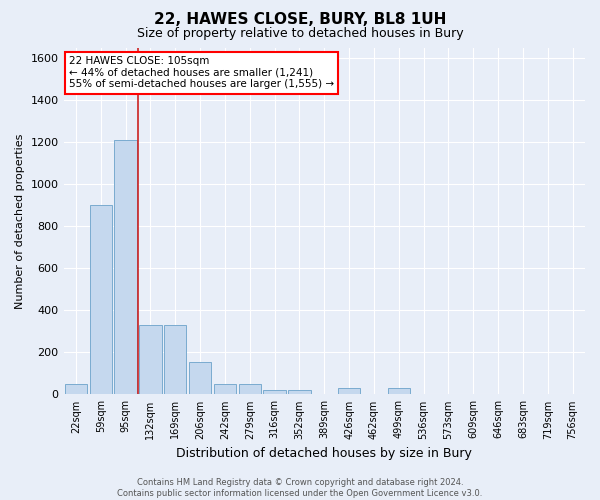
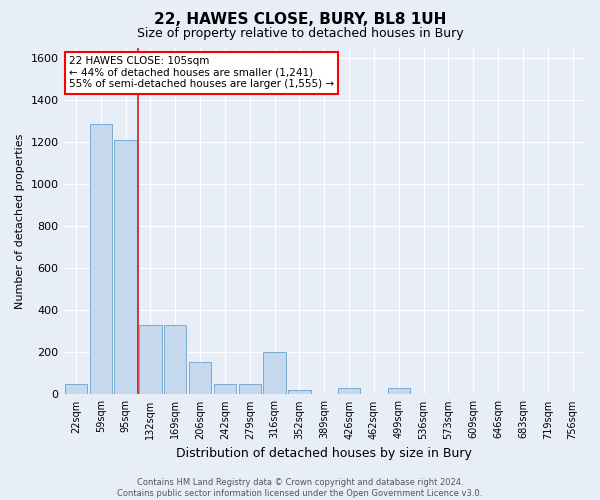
59sqm: 900 -> 1285
316sqm: 20 -> 200
